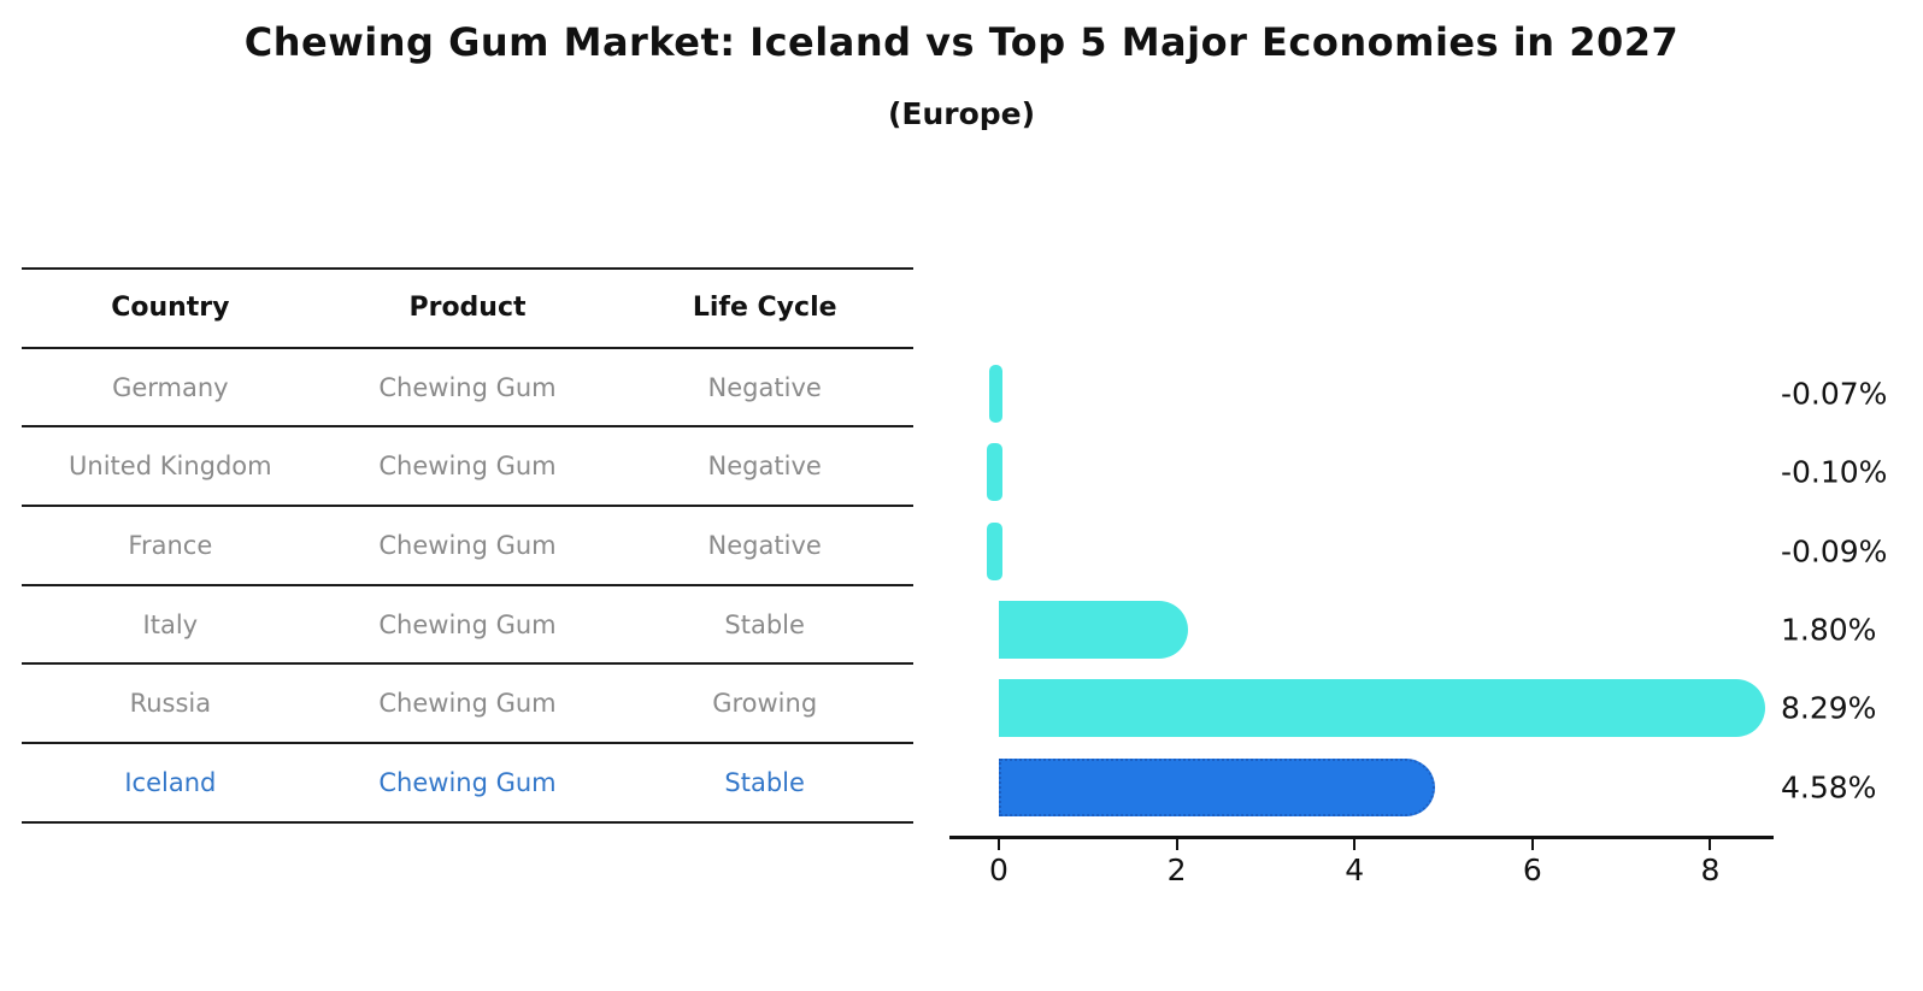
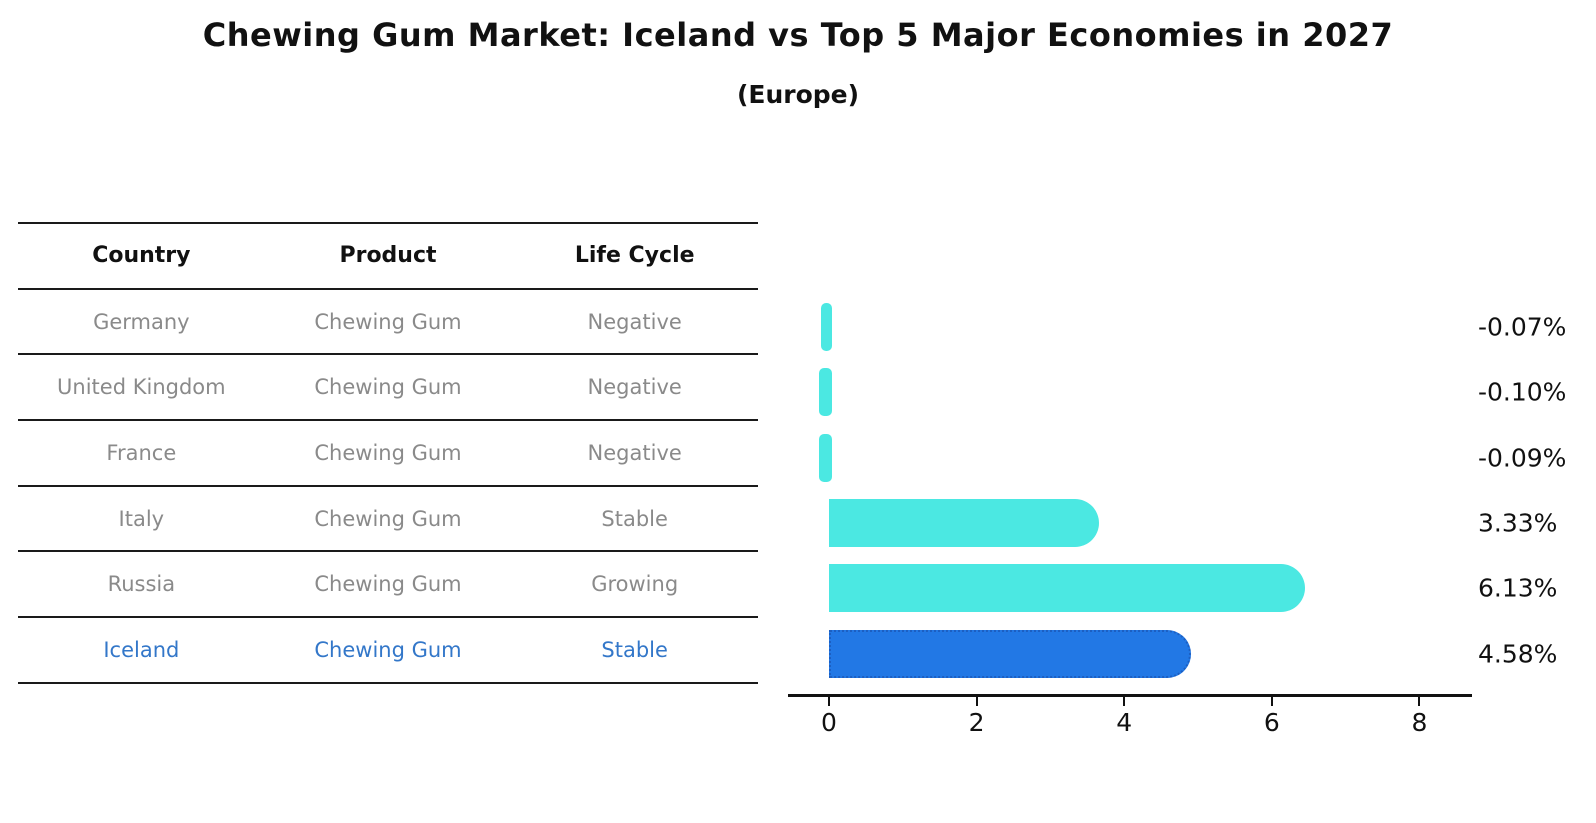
Italy: 1.80% -> 3.33%
Russia: 8.29% -> 6.13%
